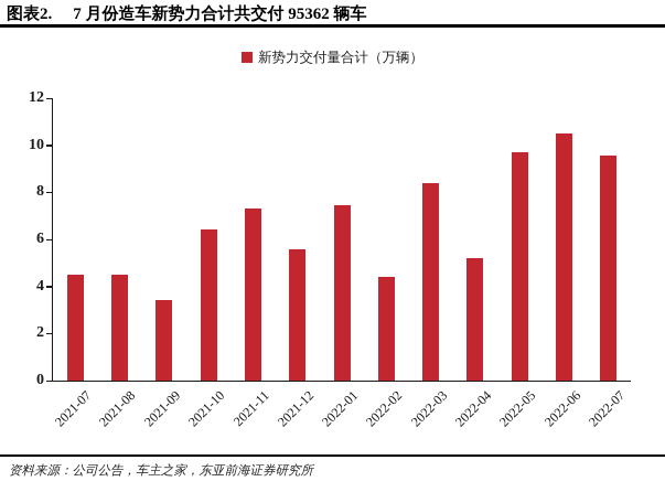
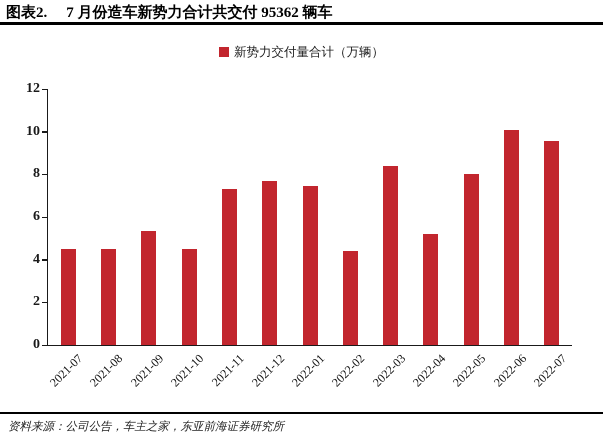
2021-09: 3.4 -> 5.3
2021-10: 6.4 -> 4.5
2021-12: 5.6 -> 7.7
2022-05: 9.7 -> 8.0
2022-06: 10.5 -> 10.1
